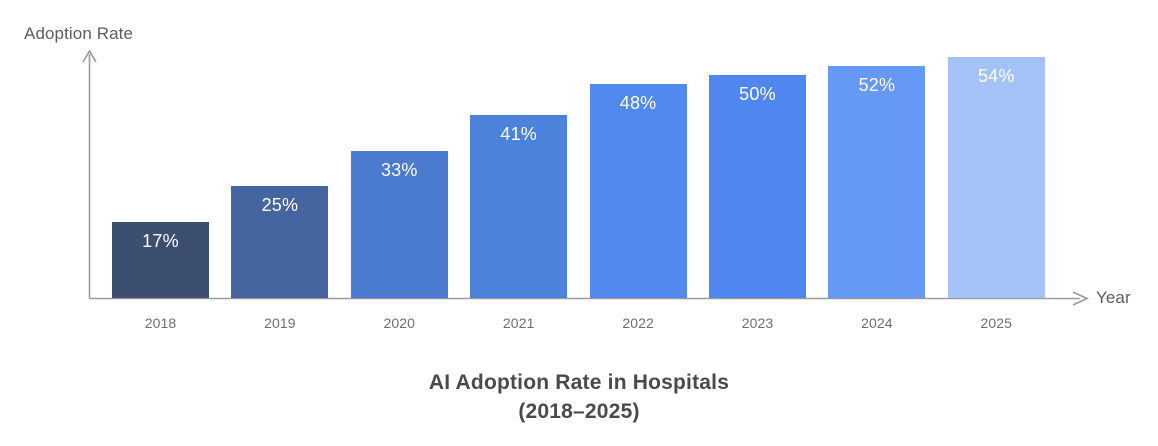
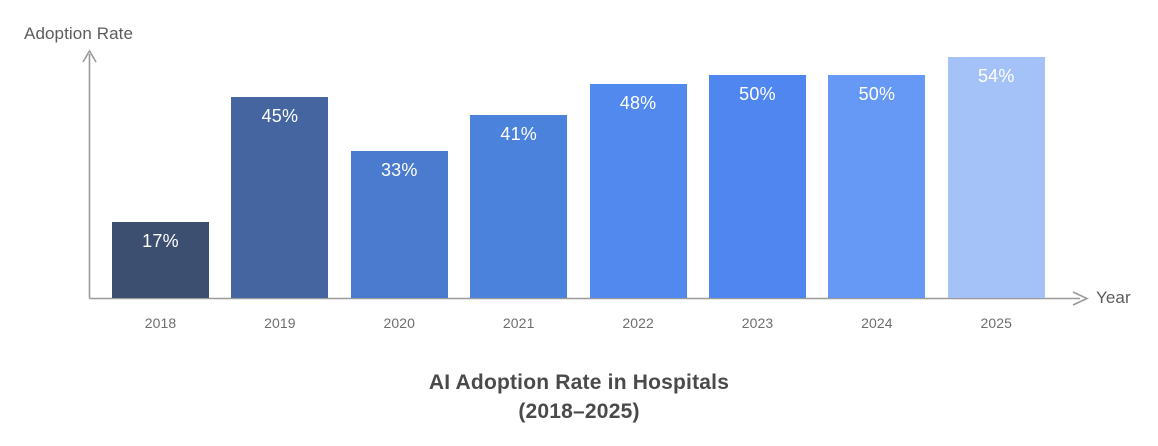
2019: 25% -> 45%
2024: 52% -> 50%
